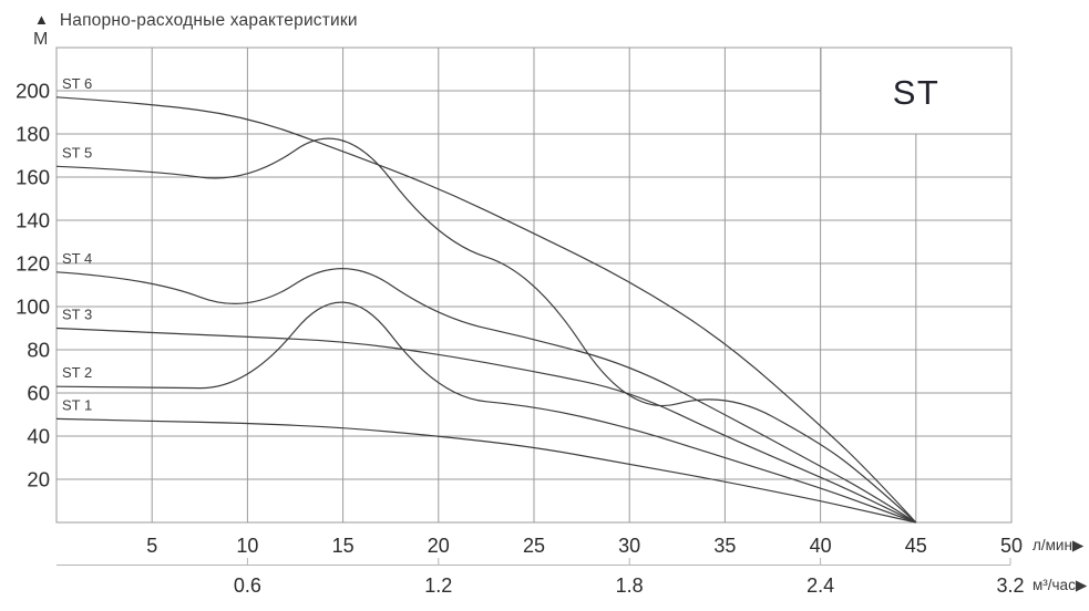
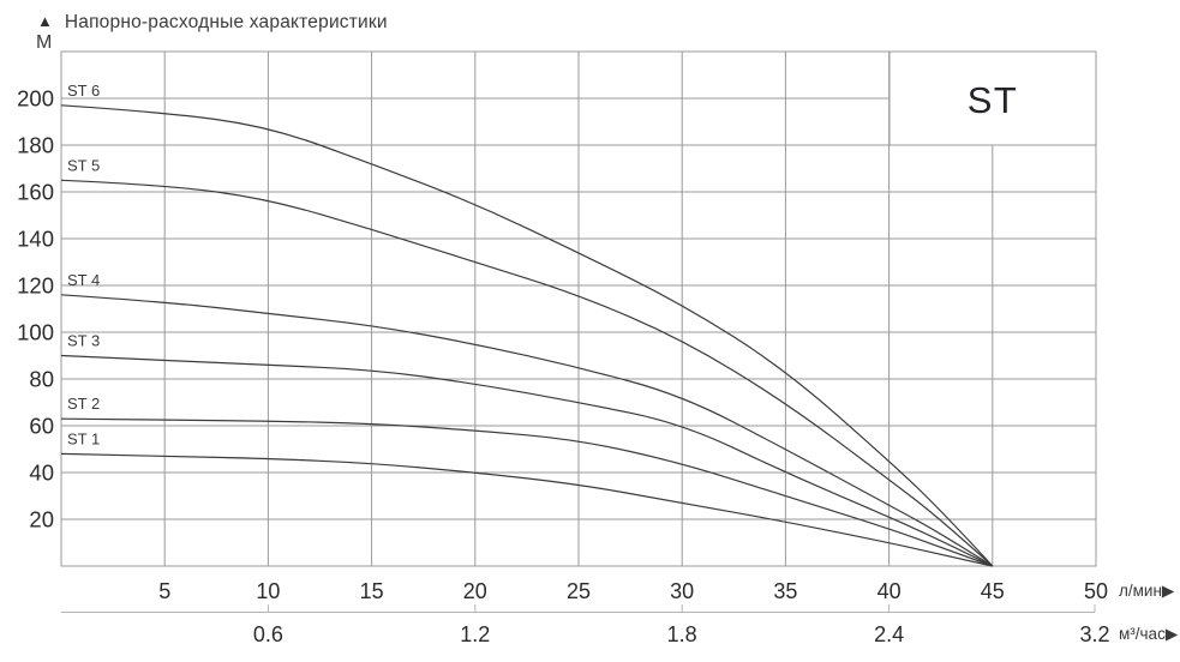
ST 4/10: 96 -> 108
ST 5/15: 188 -> 144
ST 4/15: 125 -> 103
ST 2/15: 116 -> 61
ST 5/30: 49 -> 97
ST 5/35: 61 -> 70
